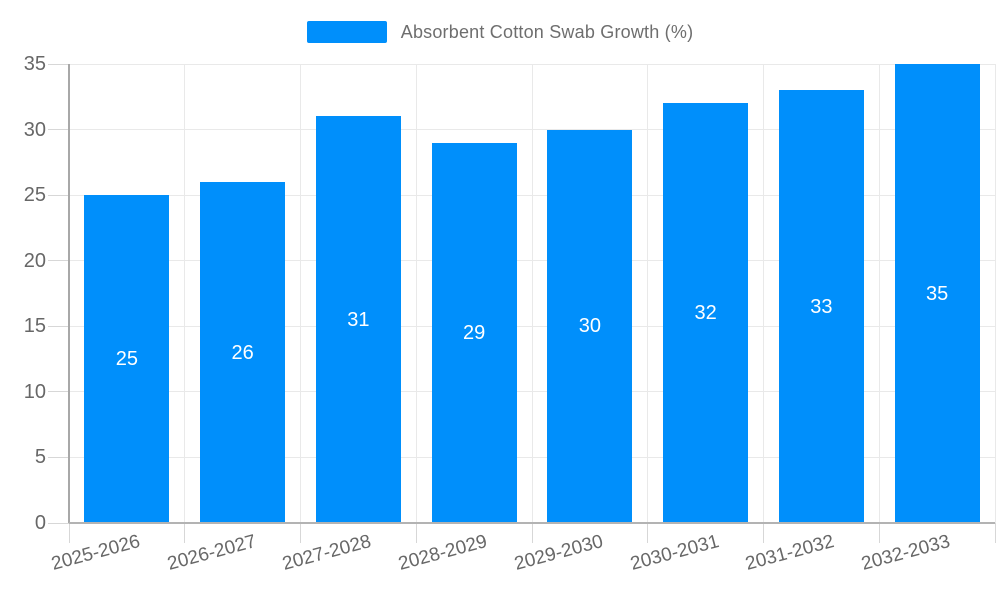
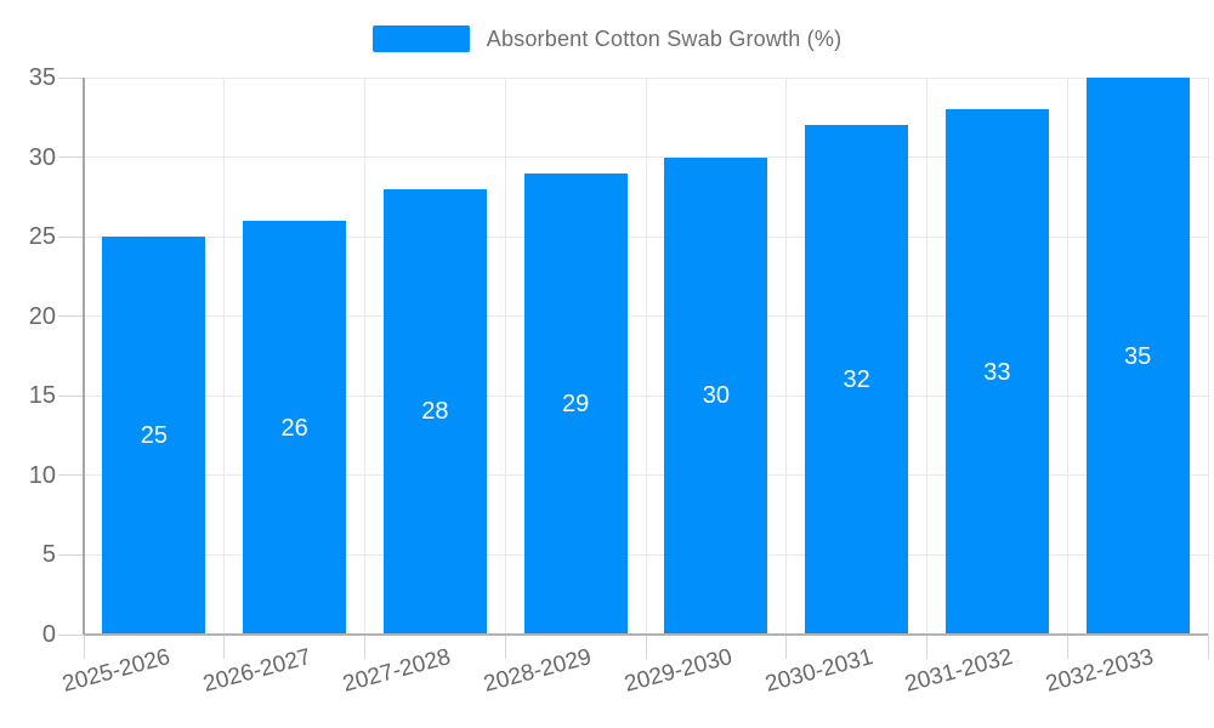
2027-2028: 31 -> 28
